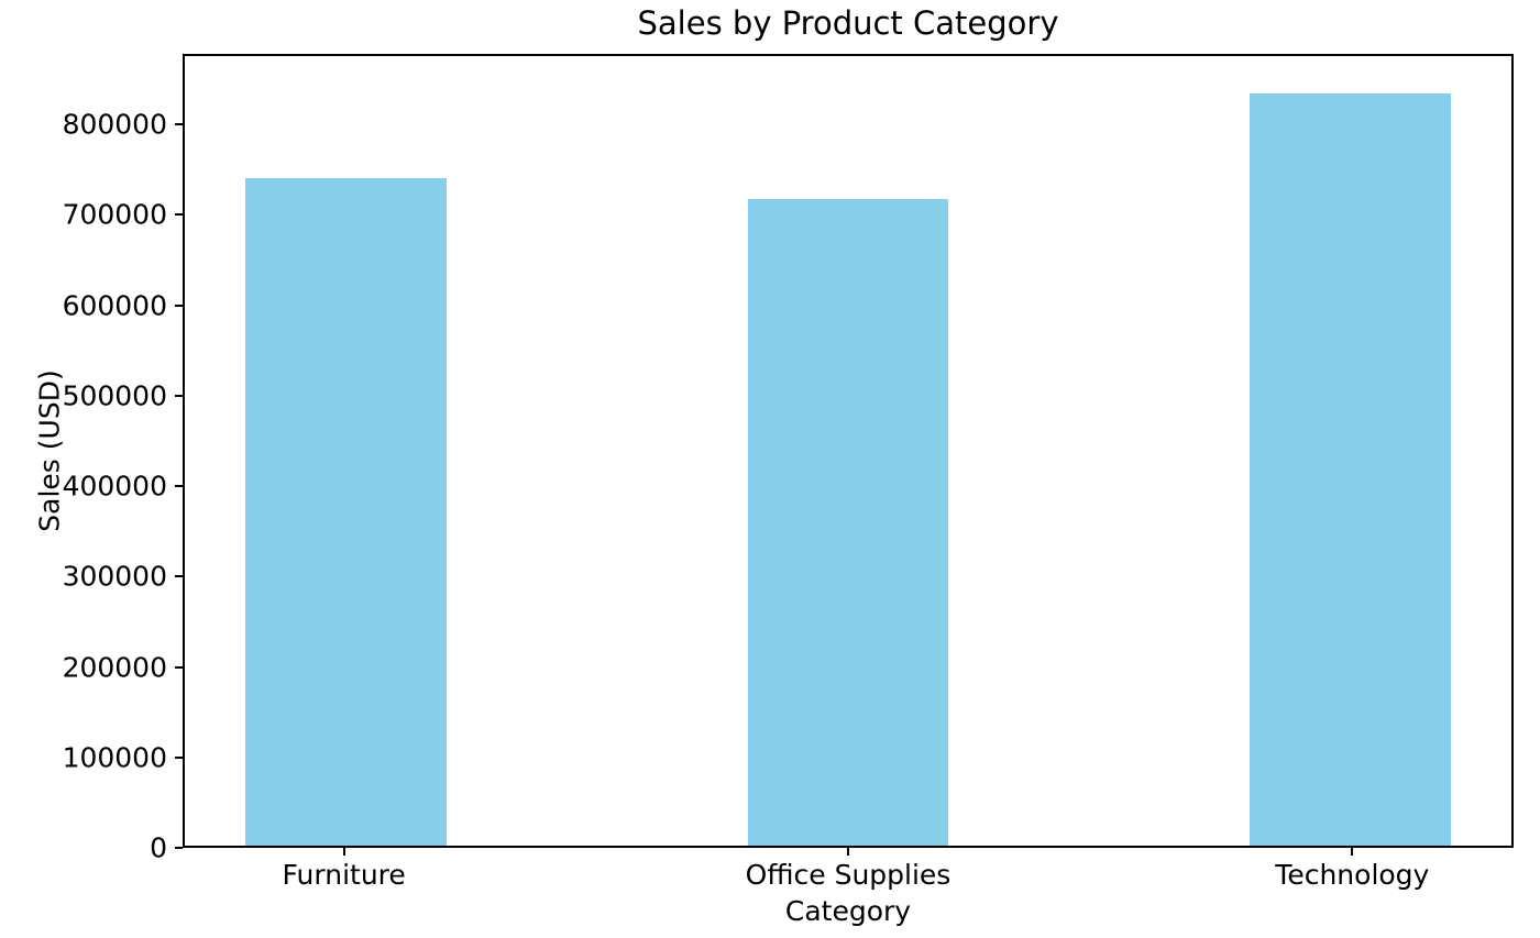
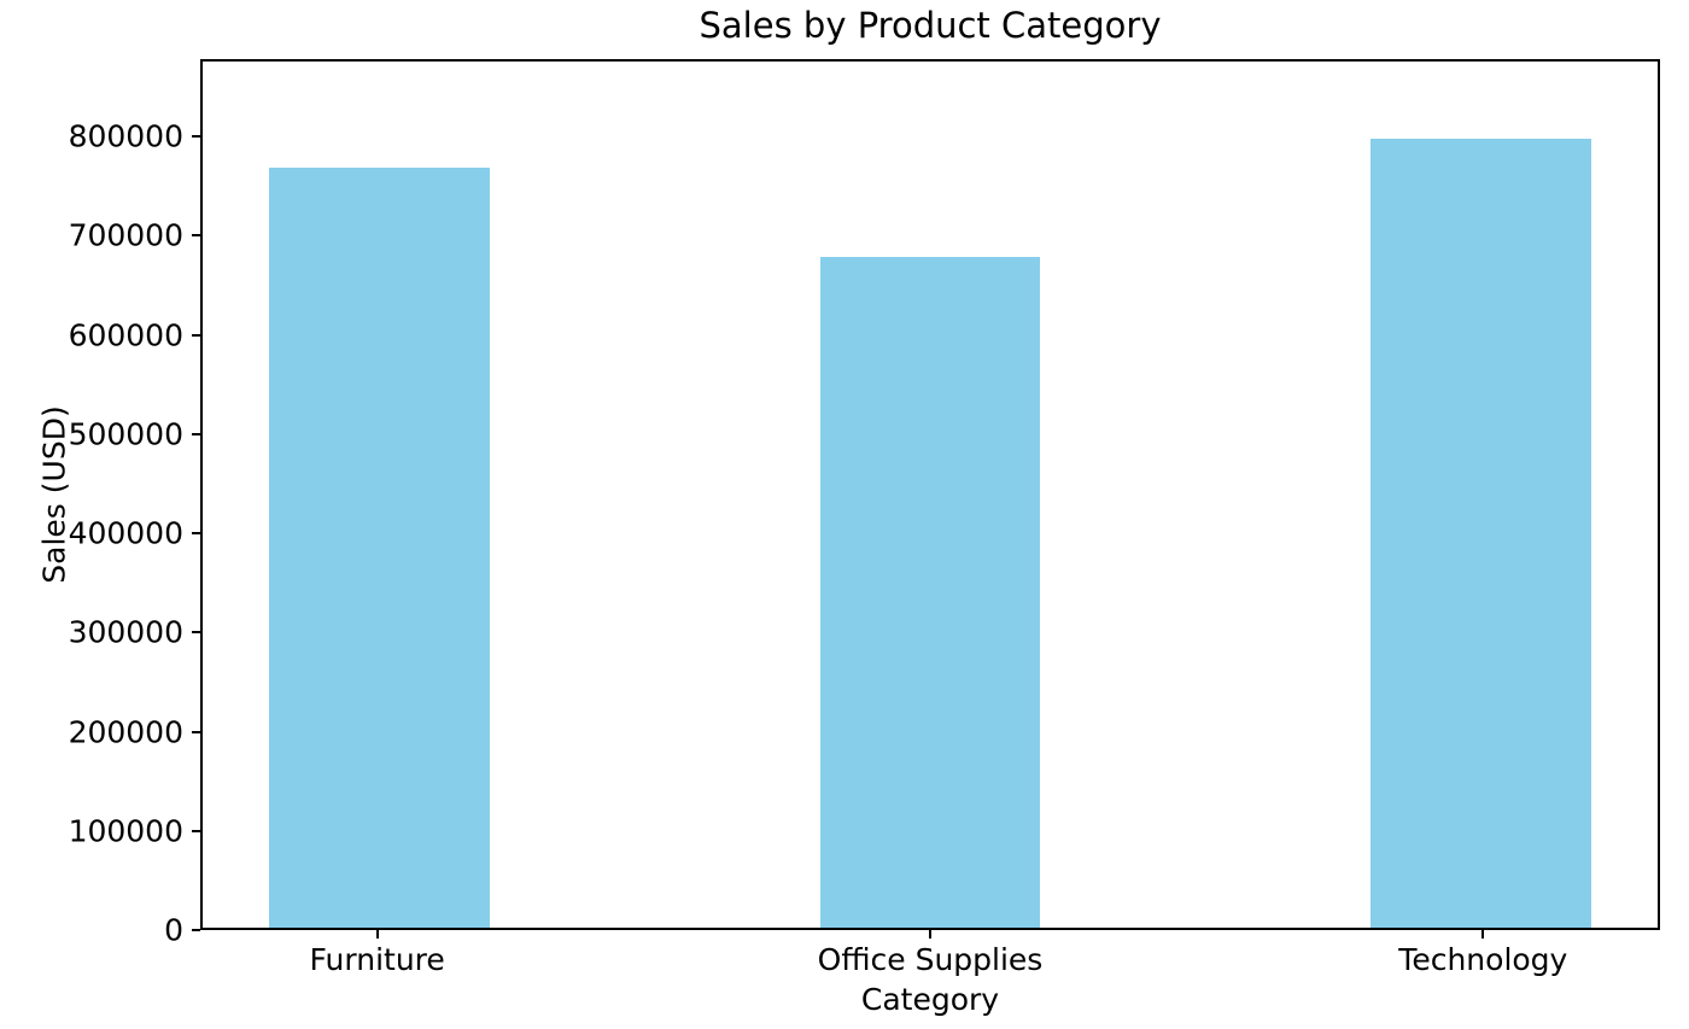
Furniture: 740000 -> 770000
Office Supplies: 720000 -> 680000
Technology: 840000 -> 800000
